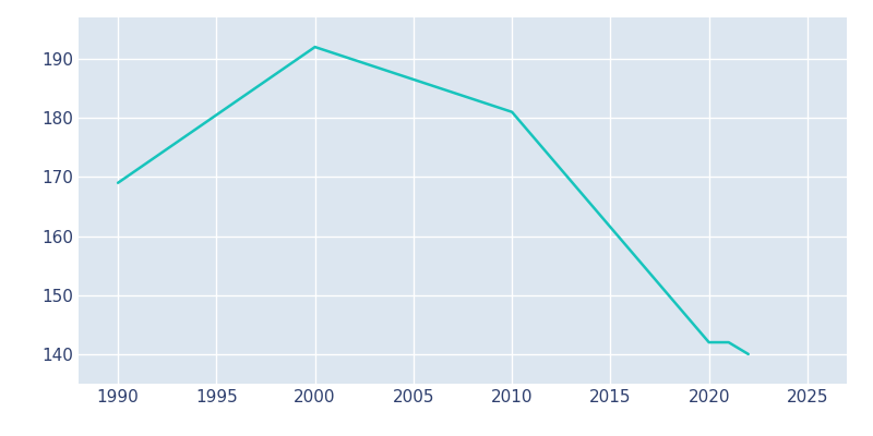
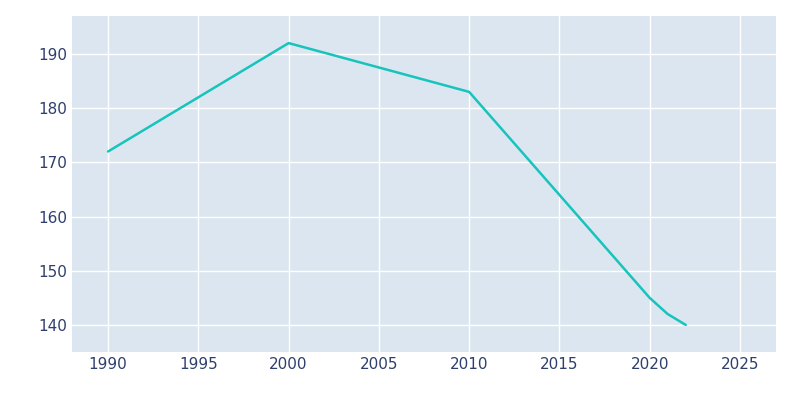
1990: 169 -> 172
2010: 181 -> 183
2020: 142 -> 145
